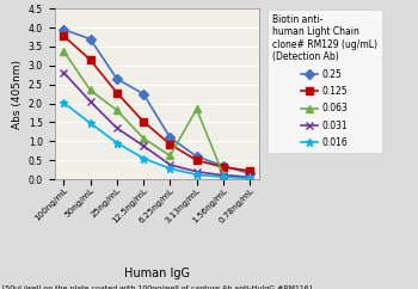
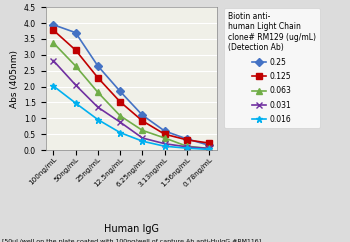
0.063/50ng/mL: 2.35 -> 2.65
0.25/12.5ng/mL: 2.25 -> 1.85
0.063/3.13ng/mL: 1.85 -> 0.38
